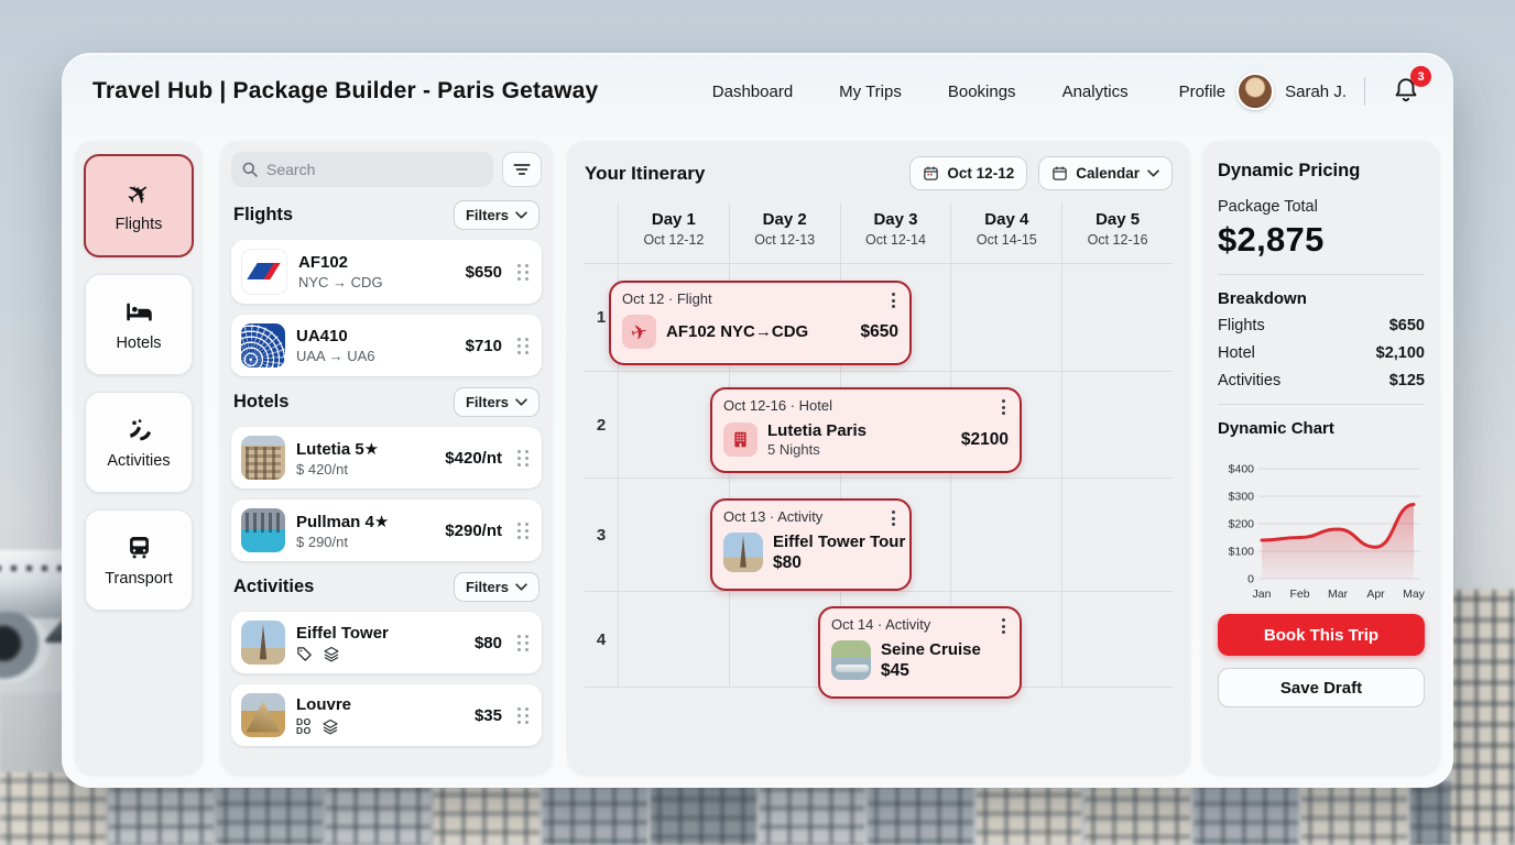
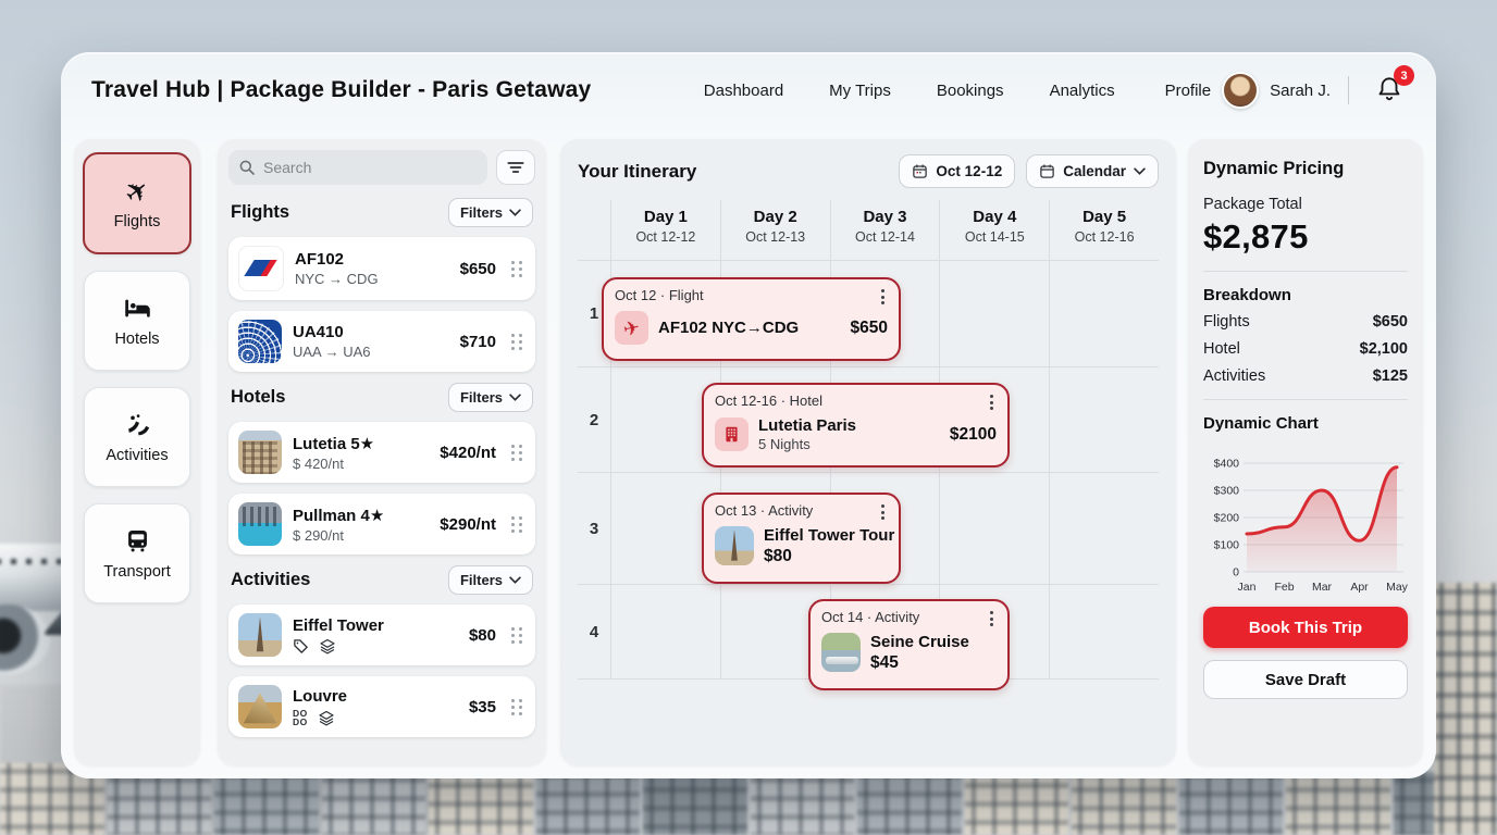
Feb: $150 -> $160
Mar: $180 -> $300
May: $270 -> $380
